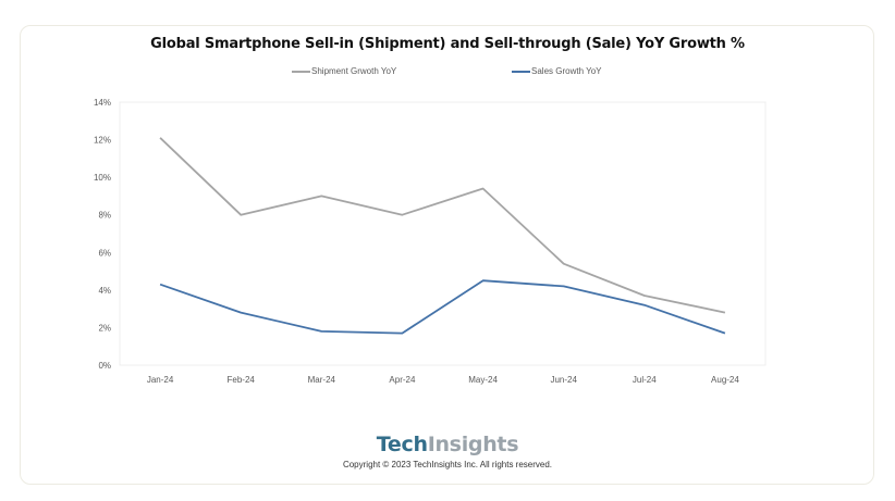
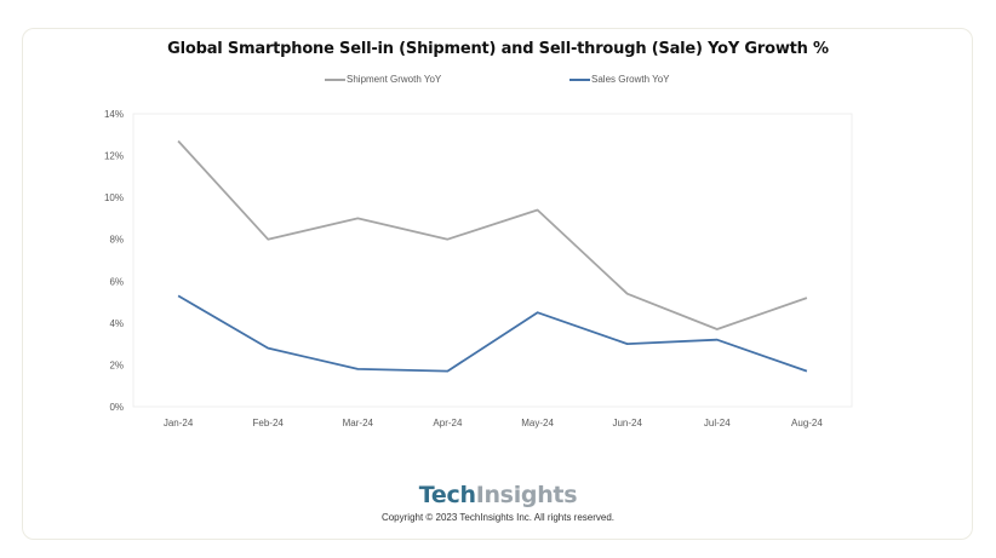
Shipment Grwoth YoY/Jan-24: 12.1% -> 12.7%
Sales Growth YoY/Jan-24: 4.3% -> 5.3%
Sales Growth YoY/Jun-24: 4.2% -> 3.0%
Shipment Grwoth YoY/Aug-24: 2.8% -> 5.2%
